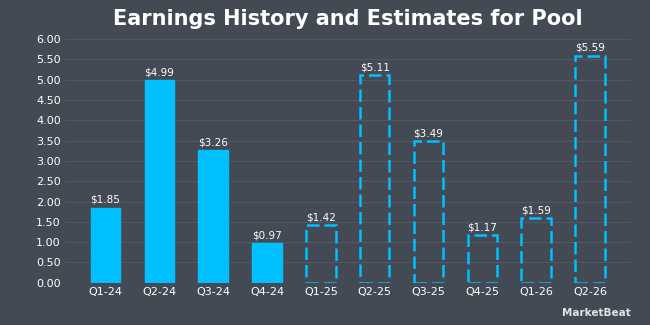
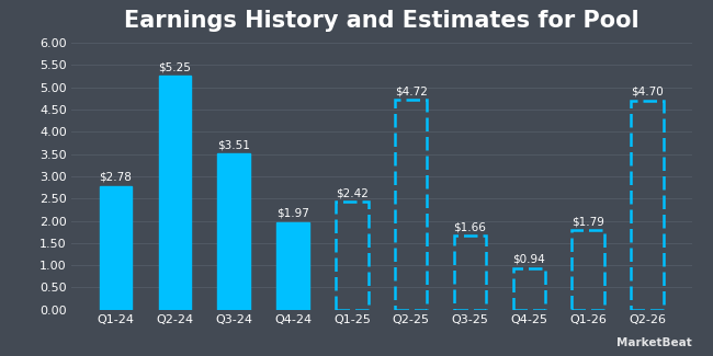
Q1-24: $1.85 -> $2.78
Q2-24: $4.99 -> $5.25
Q3-24: $3.26 -> $3.51
Q4-24: $0.97 -> $1.97
Q1-25: $1.42 -> $2.42
Q2-25: $5.11 -> $4.72
Q3-25: $3.49 -> $1.66
Q4-25: $1.17 -> $0.94
Q1-26: $1.59 -> $1.79
Q2-26: $5.59 -> $4.70
